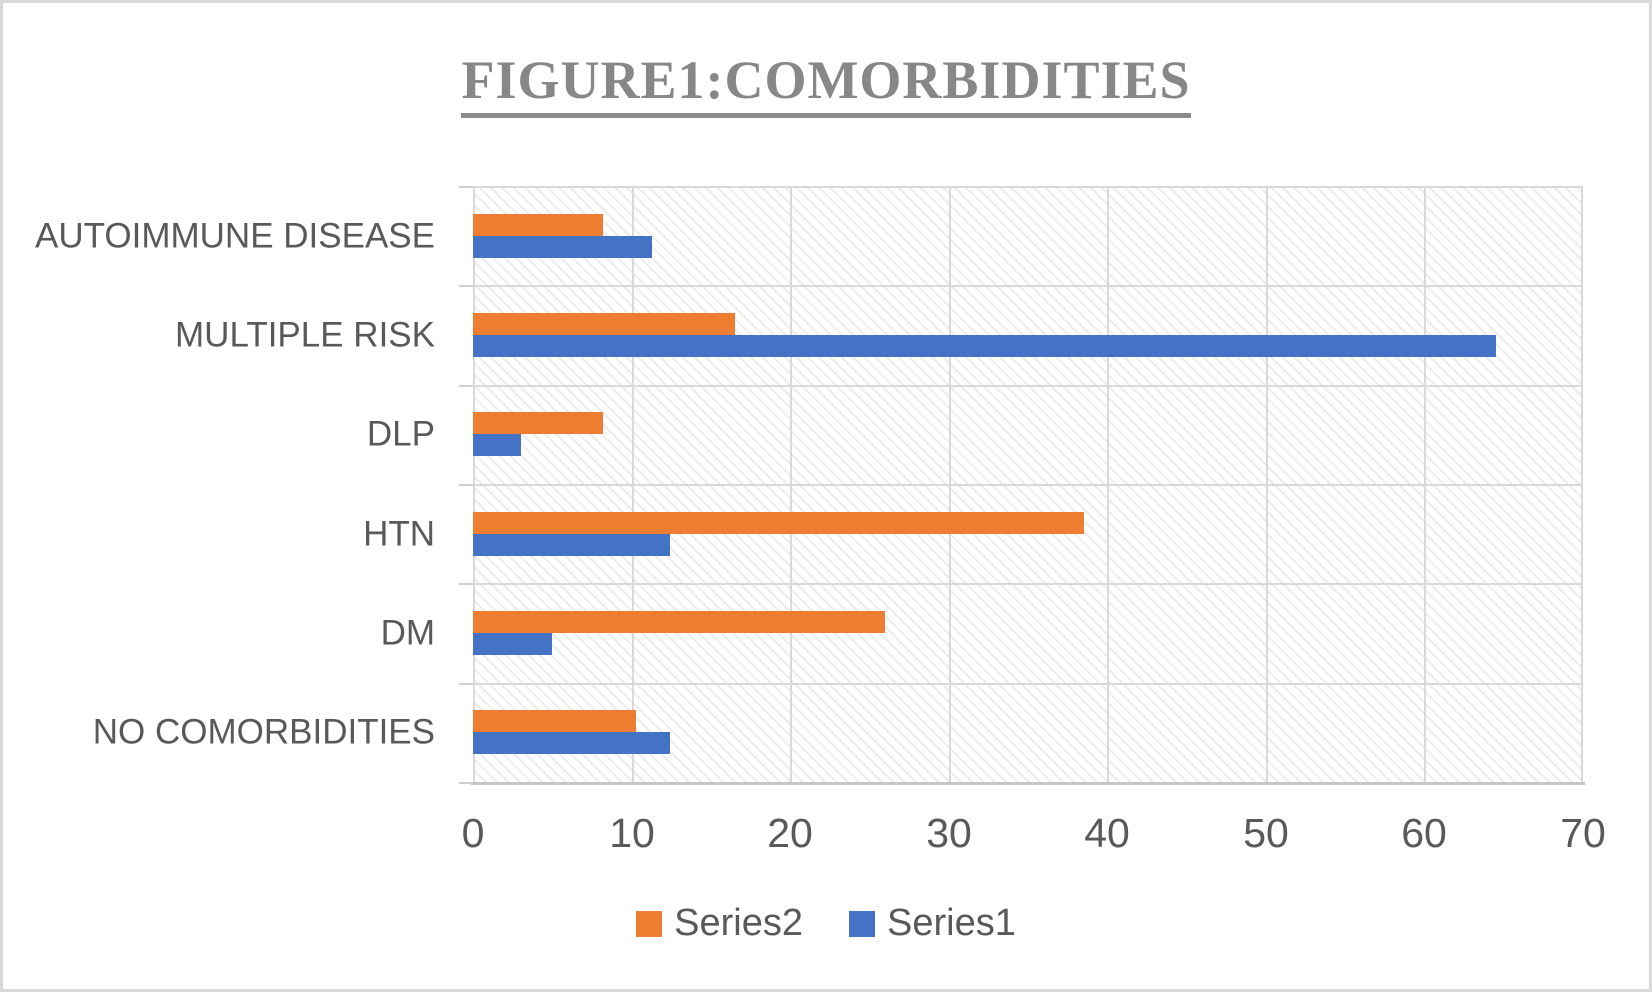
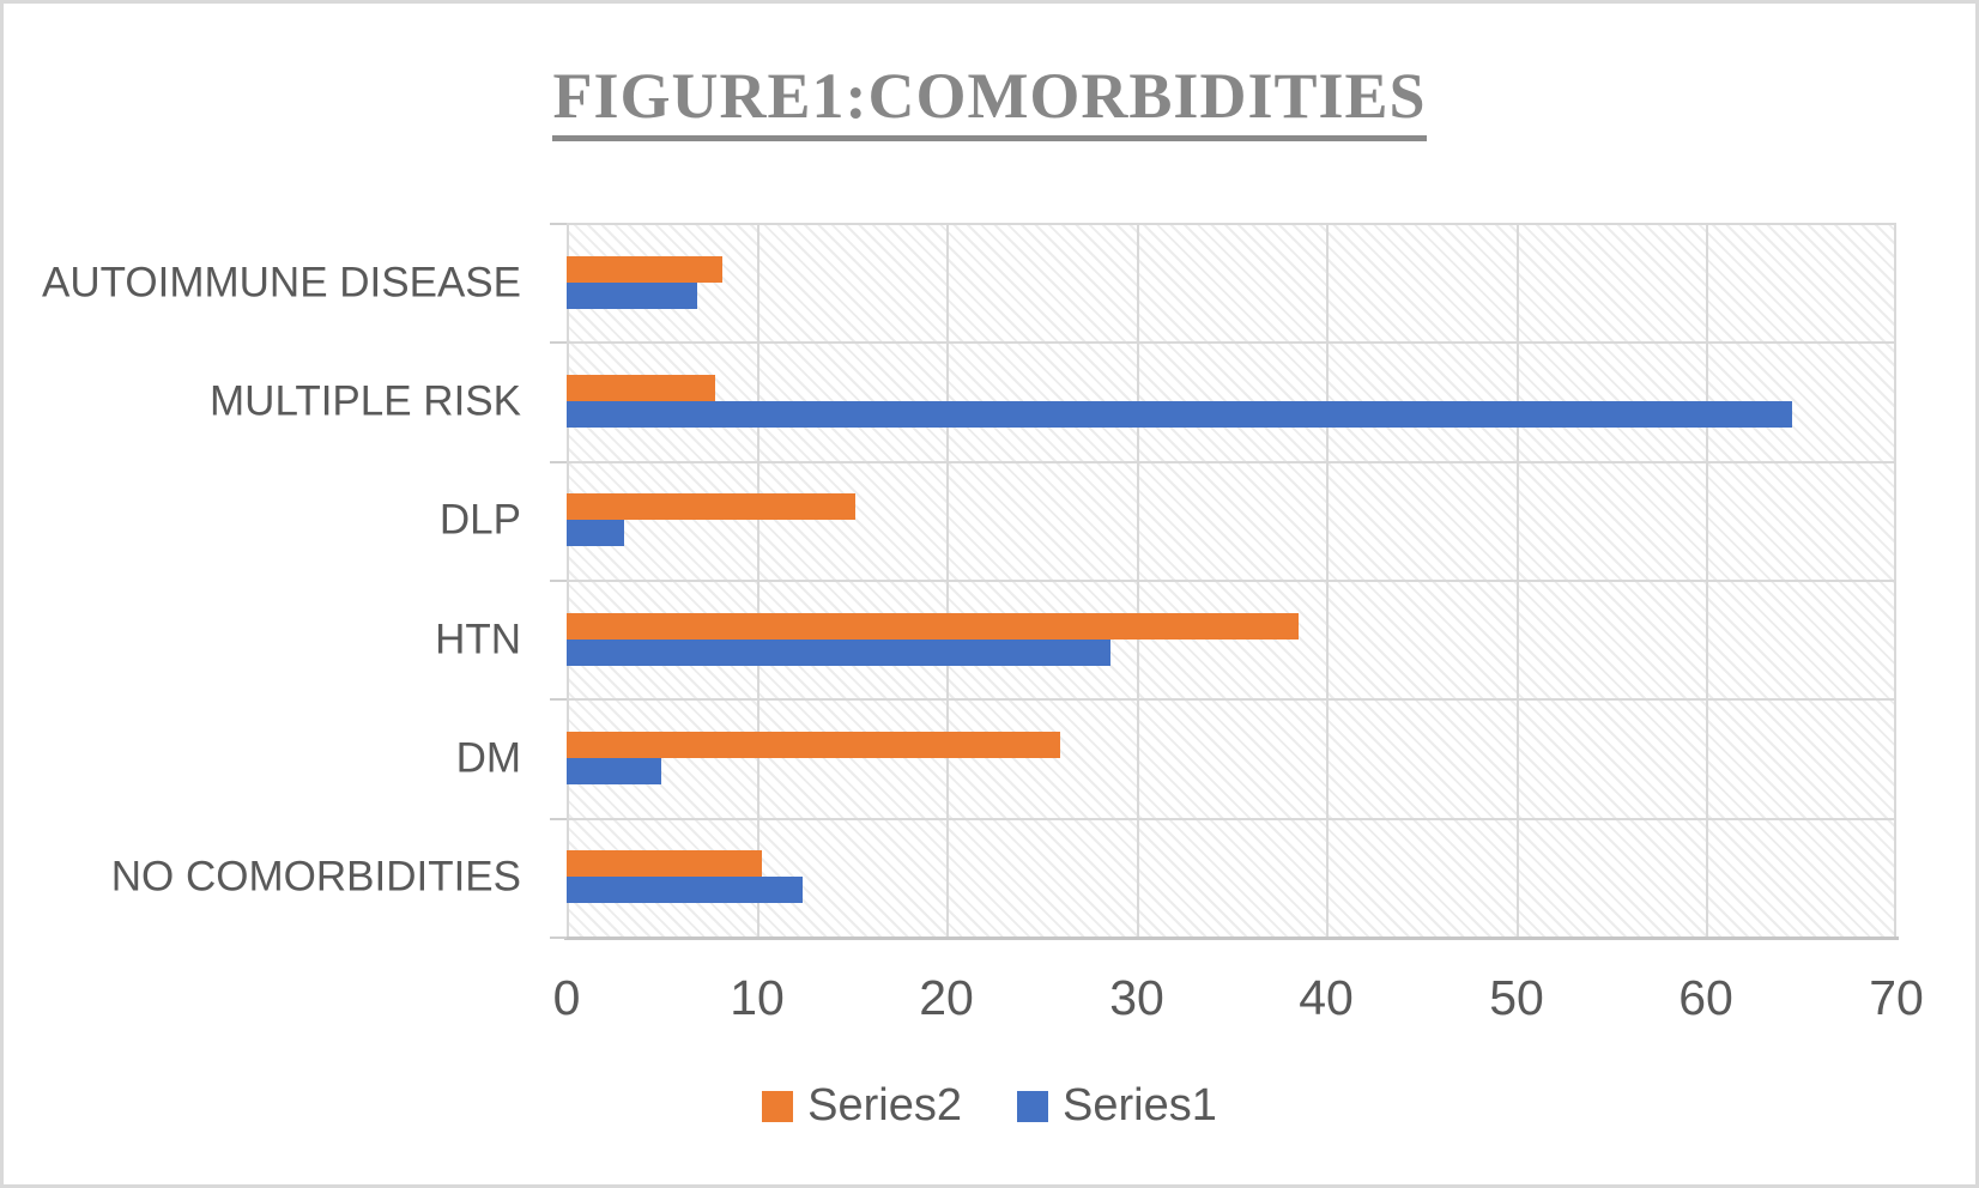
Series1/AUTOIMMUNE DISEASE: 11.3 -> 6.9
Series2/MULTIPLE RISK: 16.5 -> 7.8
Series2/DLP: 8.2 -> 15.2
Series1/HTN: 12.4 -> 28.6
